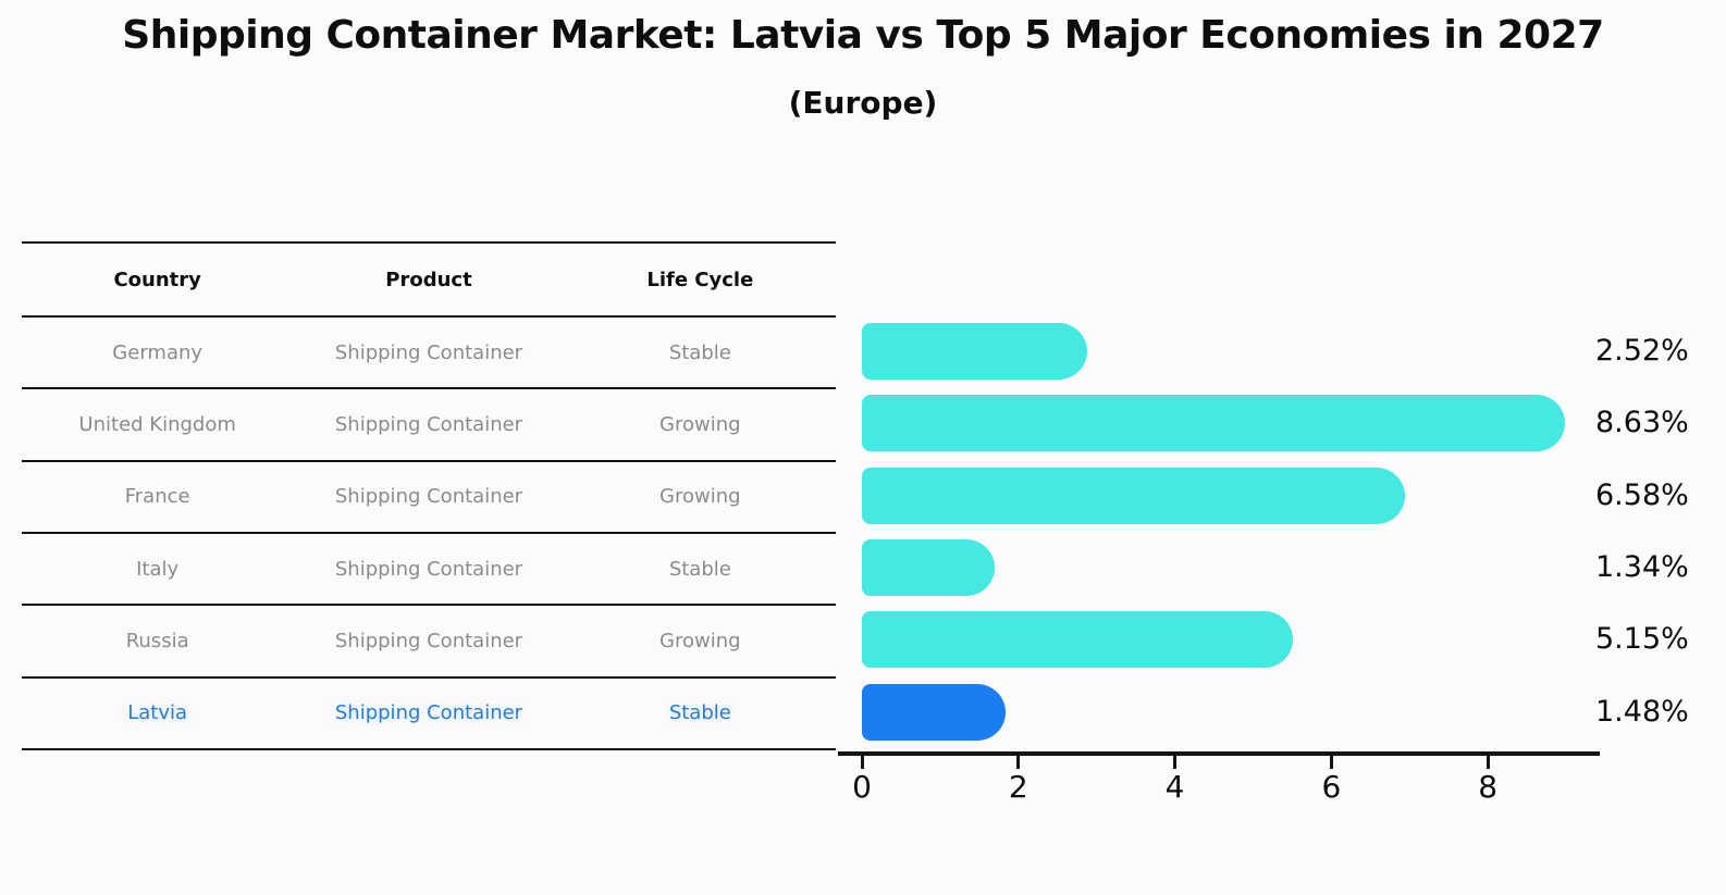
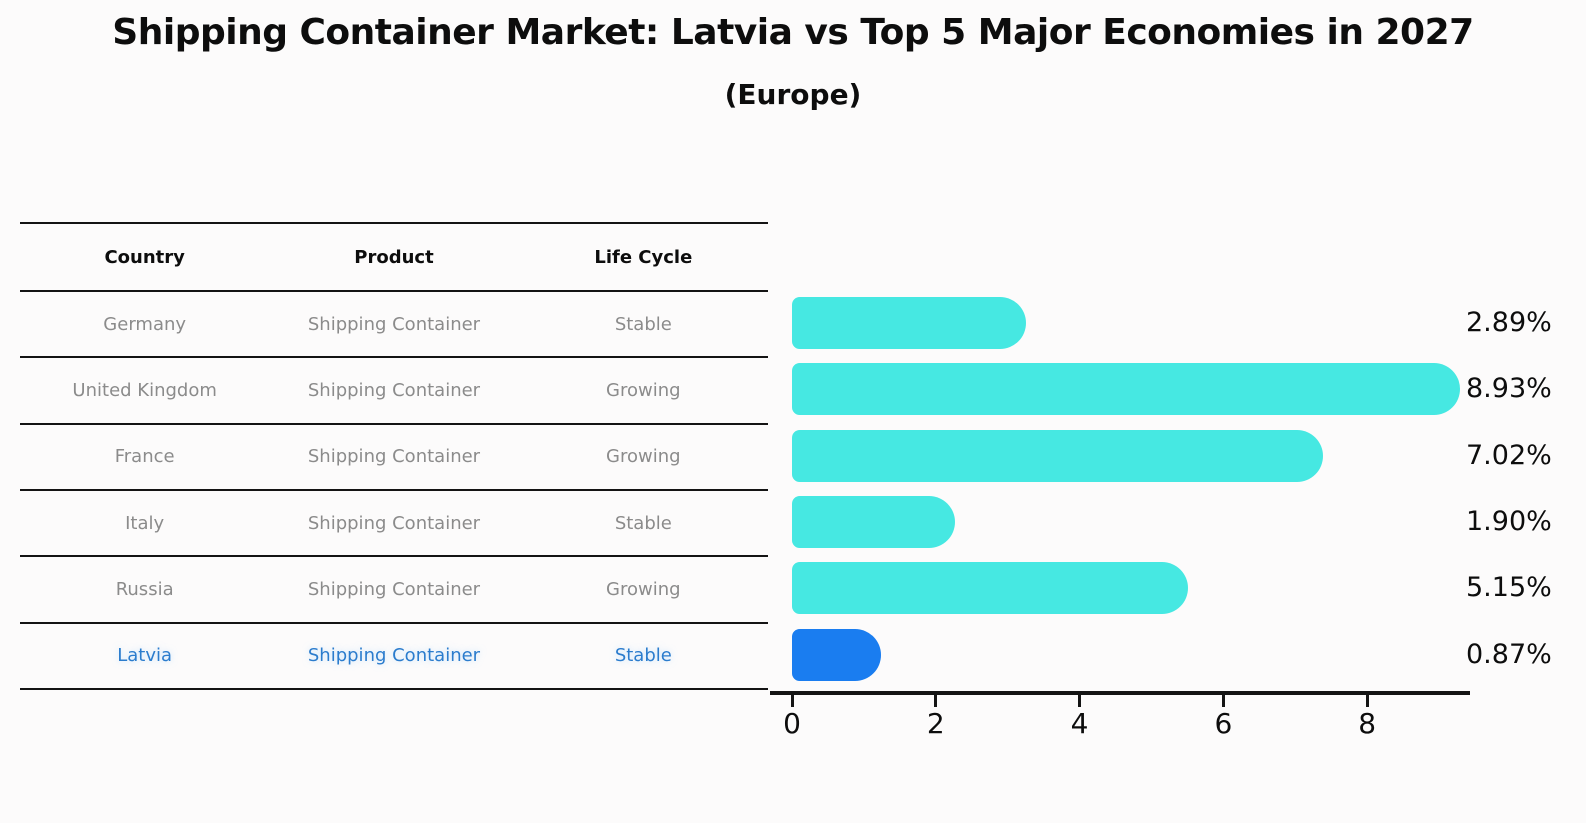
Germany: 2.52% -> 2.89%
United Kingdom: 8.63% -> 8.93%
France: 6.58% -> 7.02%
Italy: 1.34% -> 1.90%
Latvia: 1.48% -> 0.87%
